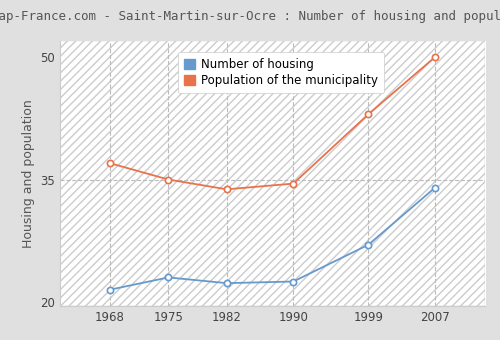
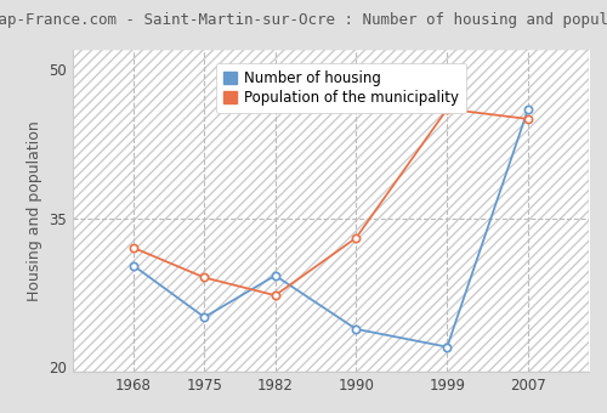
Number of housing/1968: 21.5 -> 30.2
Population of the municipality/1968: 37.0 -> 32.0
Number of housing/1975: 23.0 -> 25.0
Population of the municipality/1975: 35.0 -> 29.0
Number of housing/1982: 22.3 -> 29.2
Population of the municipality/1982: 33.8 -> 27.2
Number of housing/1990: 22.5 -> 23.8
Population of the municipality/1990: 34.5 -> 33.0
Number of housing/1999: 27.0 -> 22.0
Population of the municipality/1999: 43.0 -> 46.0
Number of housing/2007: 34.0 -> 46.0
Population of the municipality/2007: 50.0 -> 45.0
